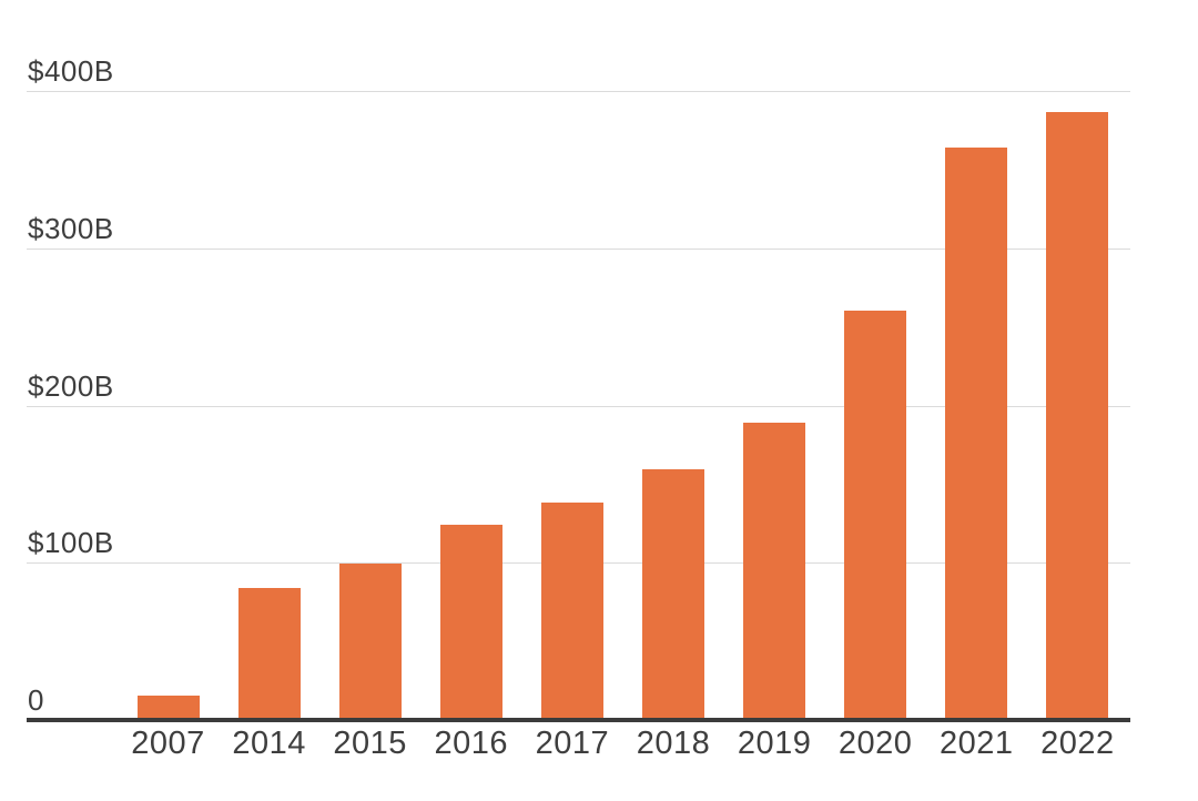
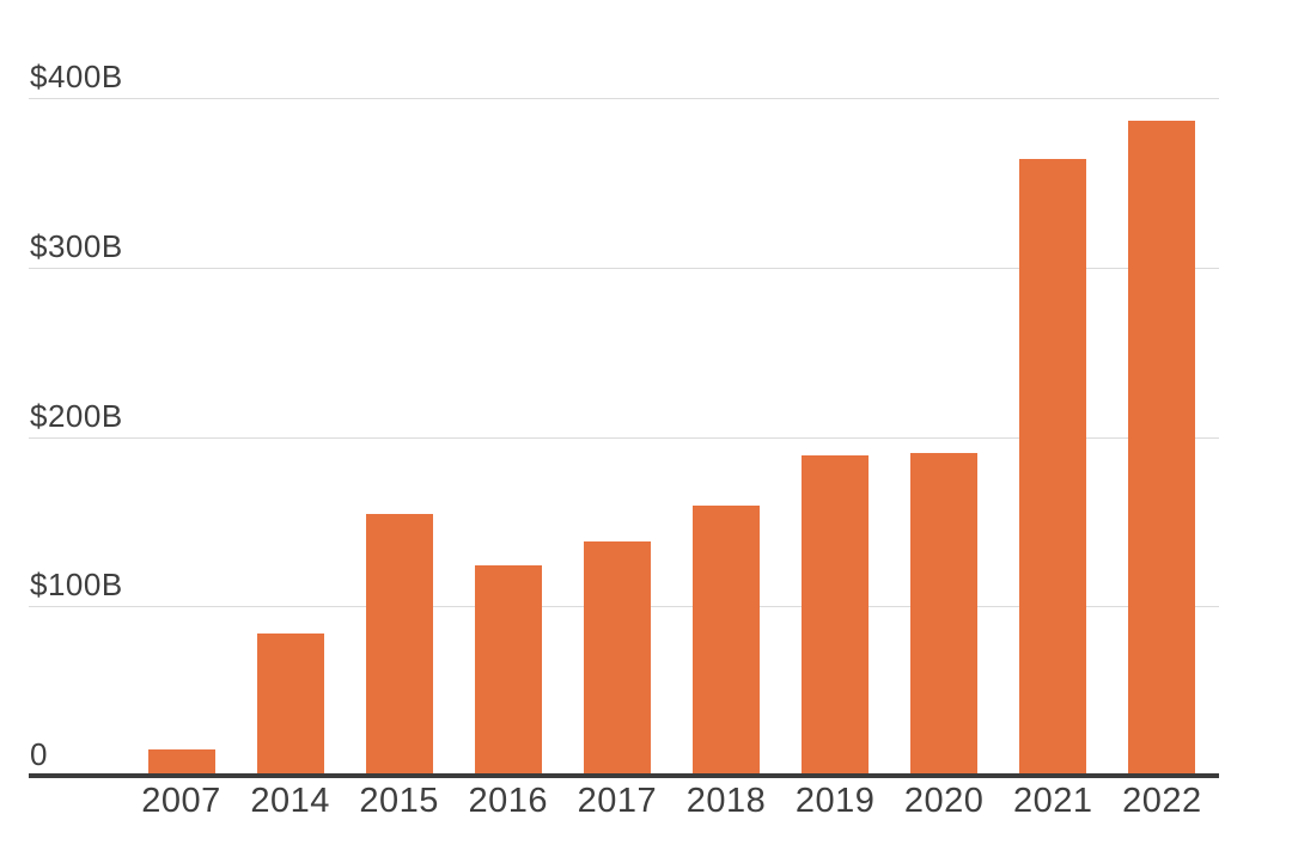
2015: $100B -> $155B
2020: $261B -> $191B
